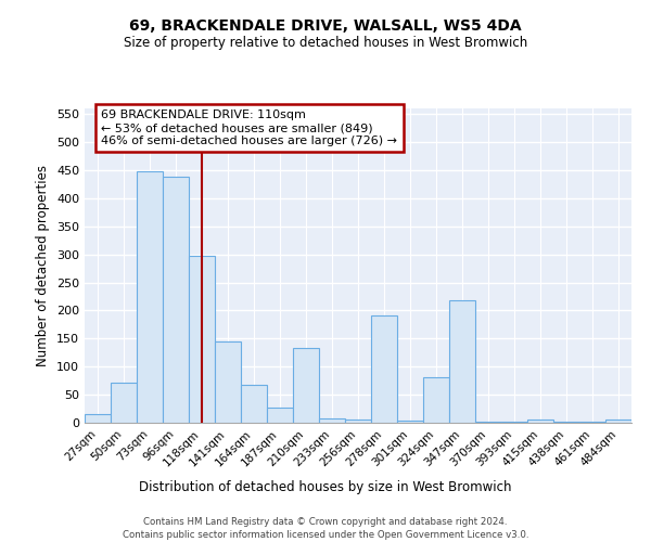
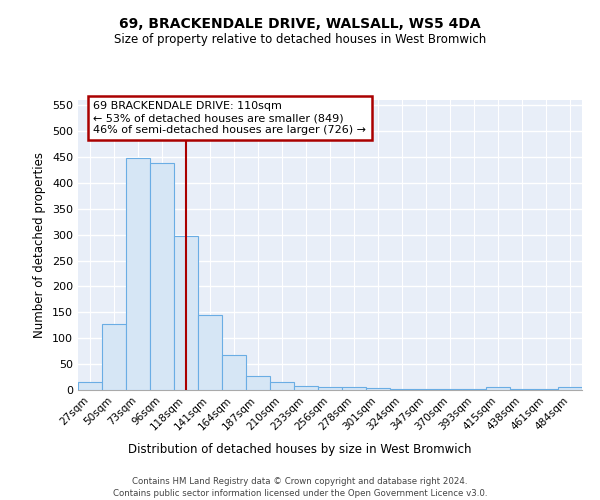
50sqm: 72 -> 128
210sqm: 134 -> 15
278sqm: 192 -> 5
324sqm: 82 -> 2
347sqm: 218 -> 2
